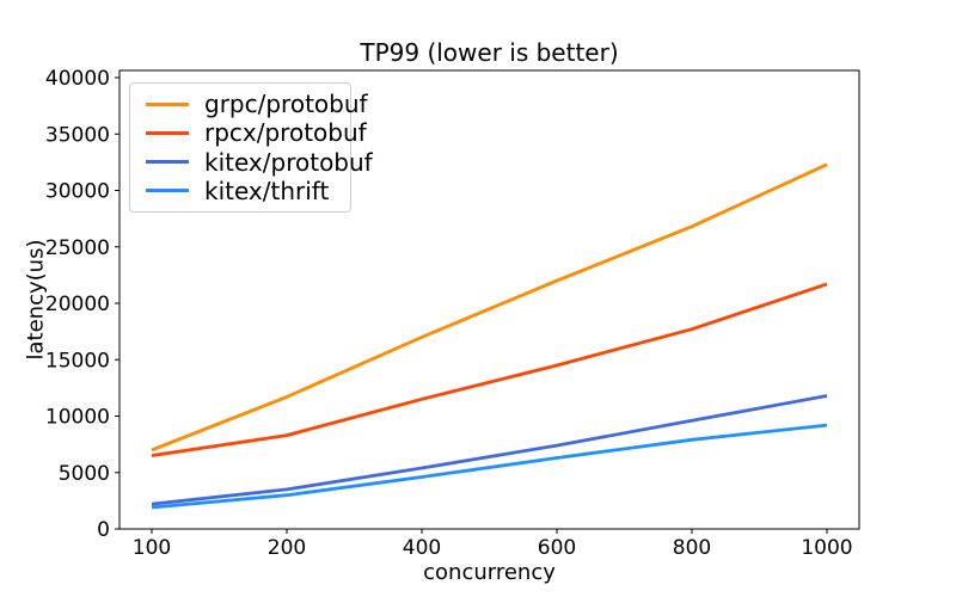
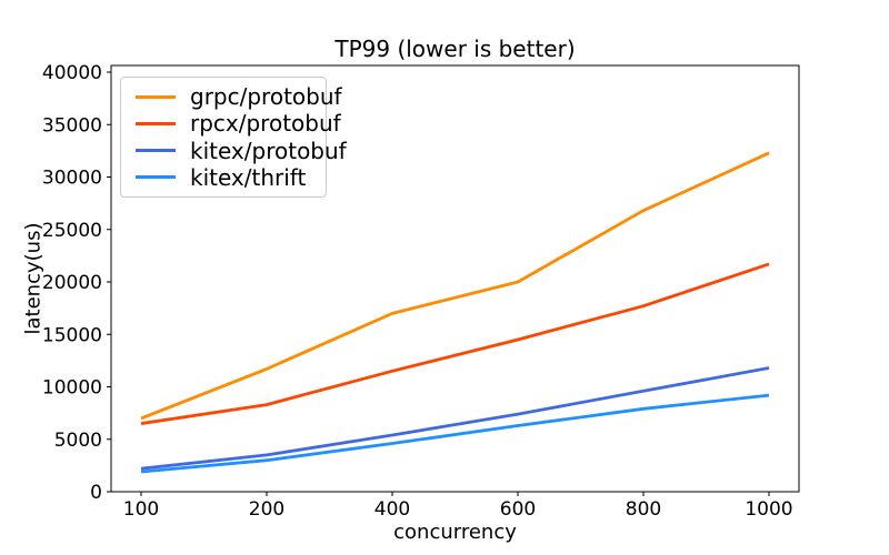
grpc/protobuf/600: 22000 -> 20000
